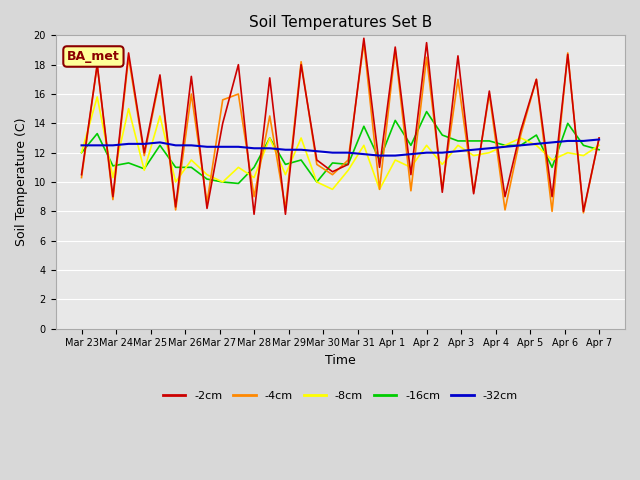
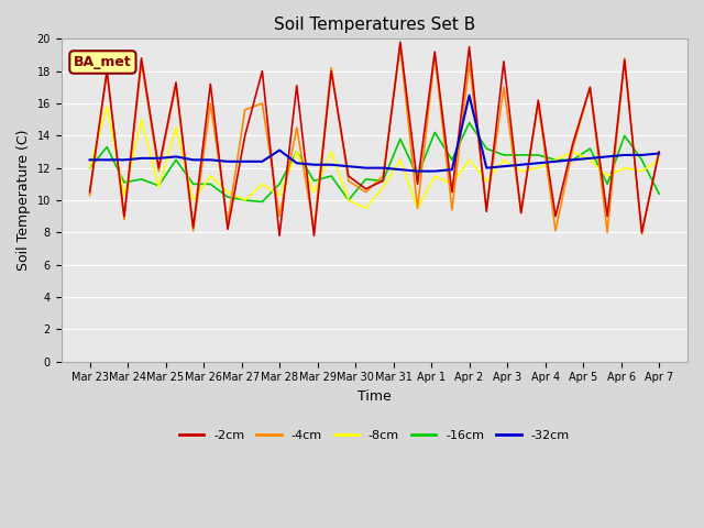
-32cm/Mar 28: 12.3 -> 13.1
-32cm/Apr 2: 12.0 -> 16.5
-16cm/Apr 7: 12.2 -> 10.4
